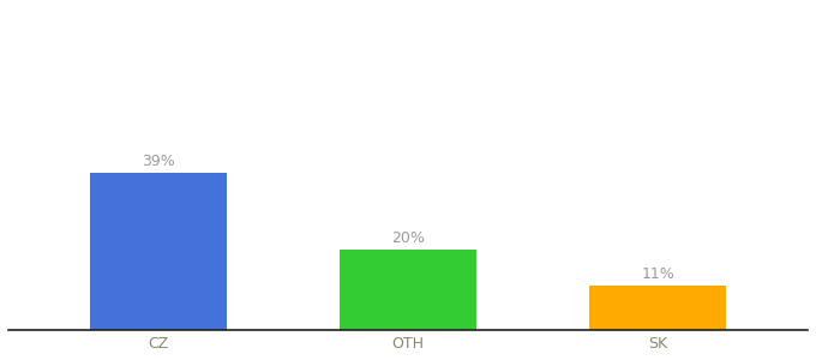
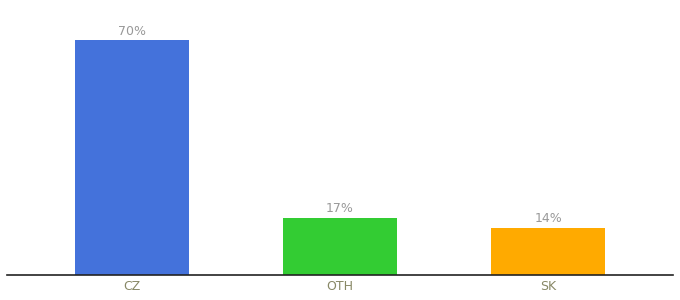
CZ: 39% -> 70%
OTH: 20% -> 17%
SK: 11% -> 14%
